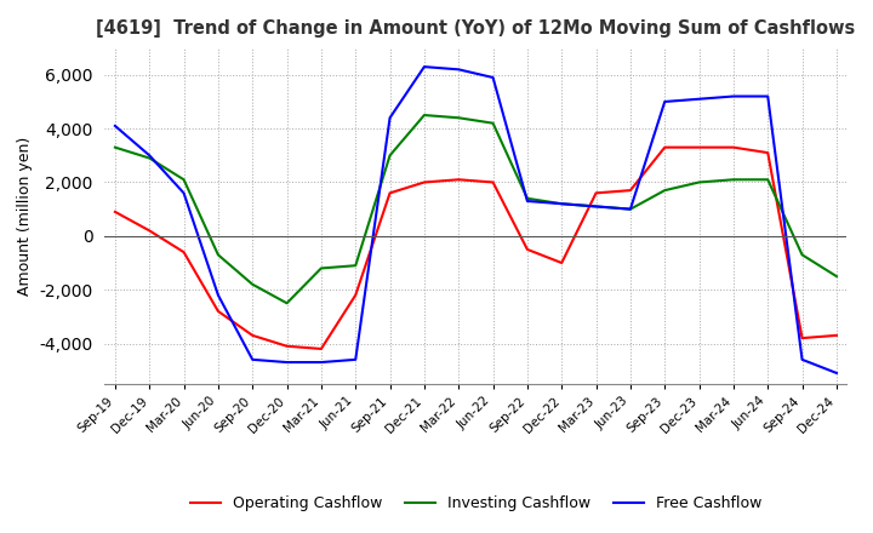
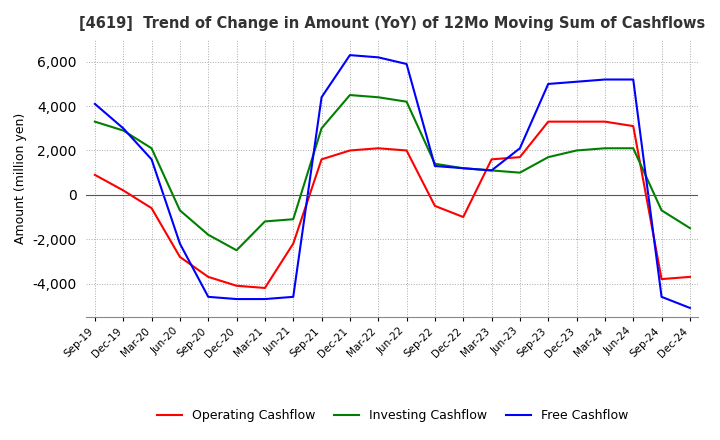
Free Cashflow/Jun-23: 1,000 -> 2,100
